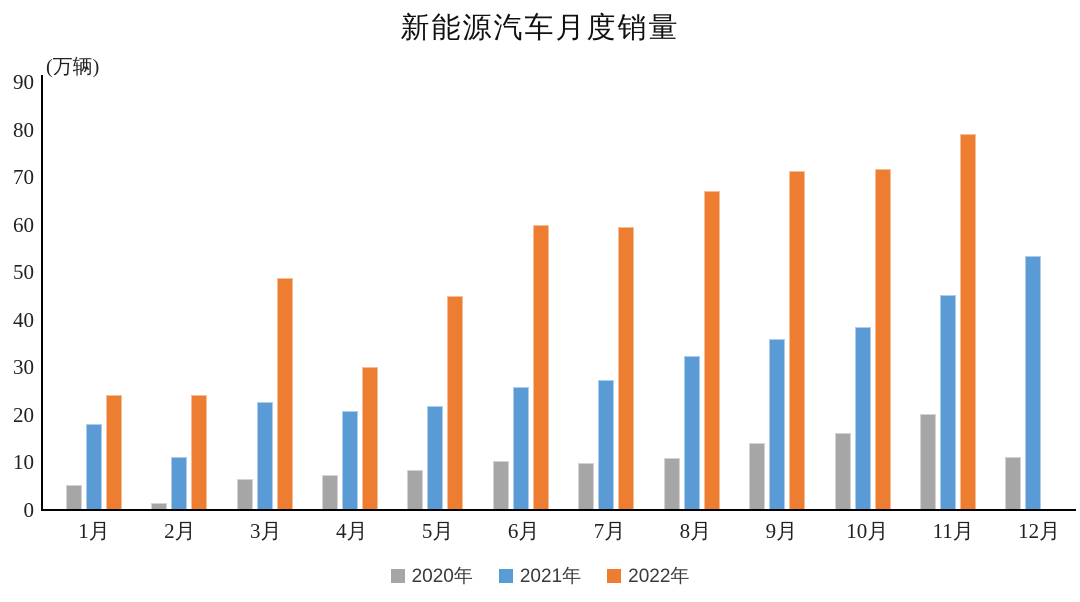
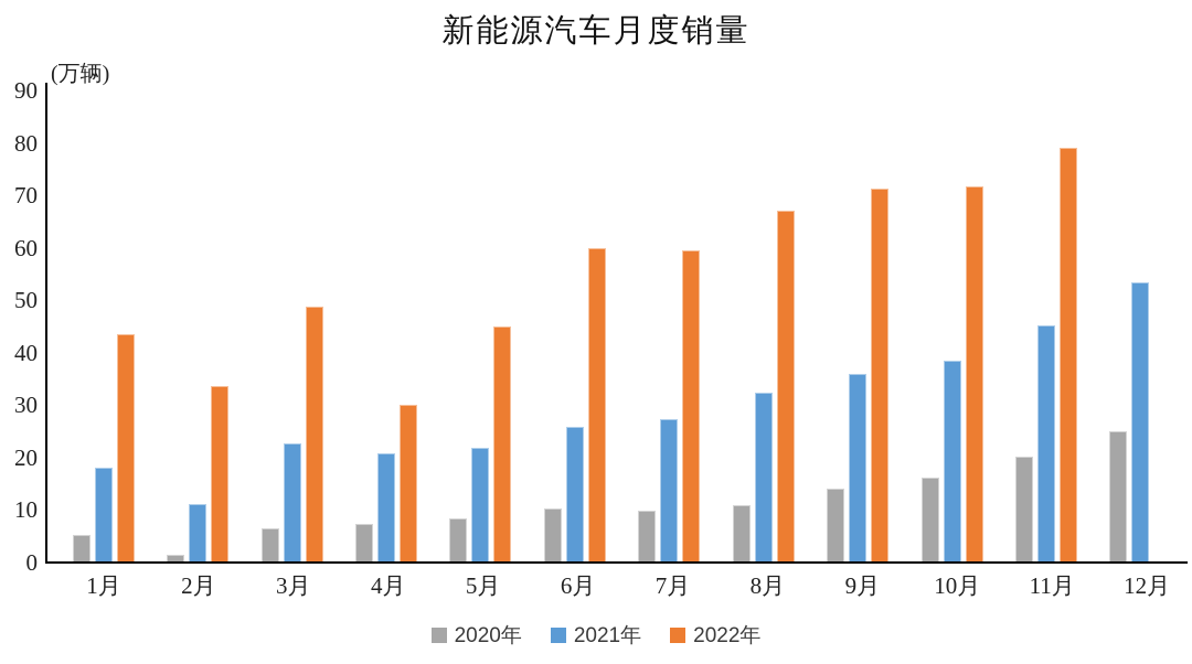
2022年/1月: 24 -> 43
2022年/2月: 24 -> 34
2020年/12月: 11 -> 25
